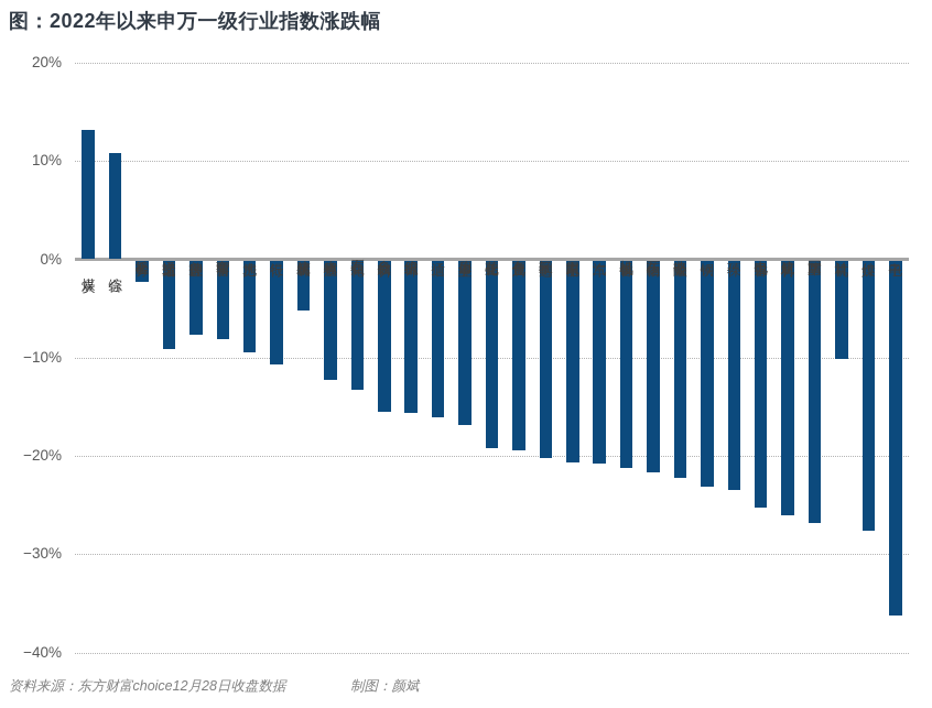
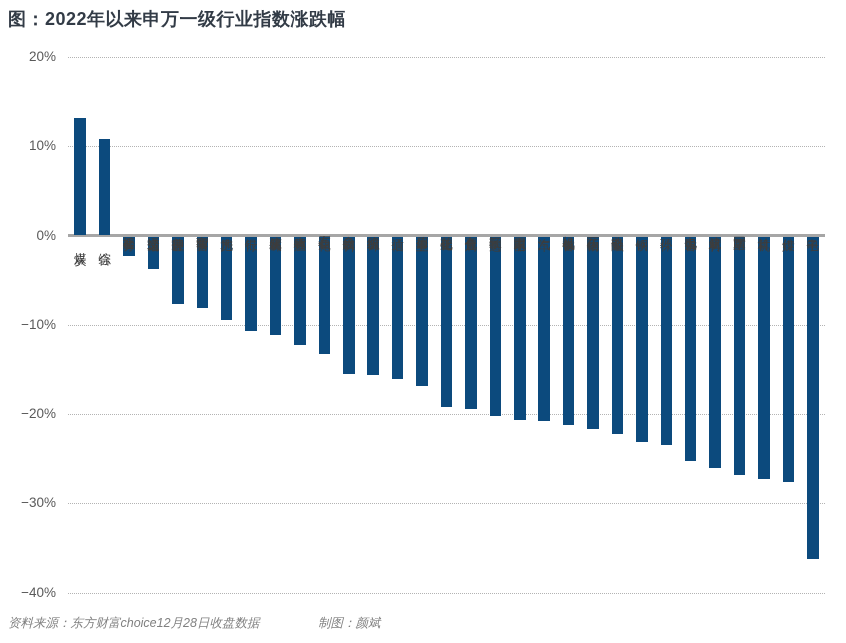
交通运输: -9% -> -4%
建筑装饰: -5% -> -11%
计算机: -10% -> -27%
